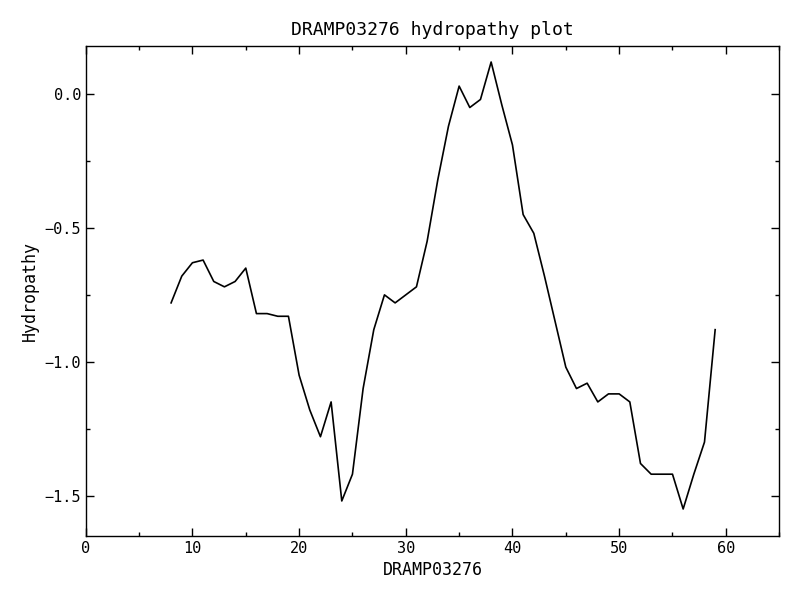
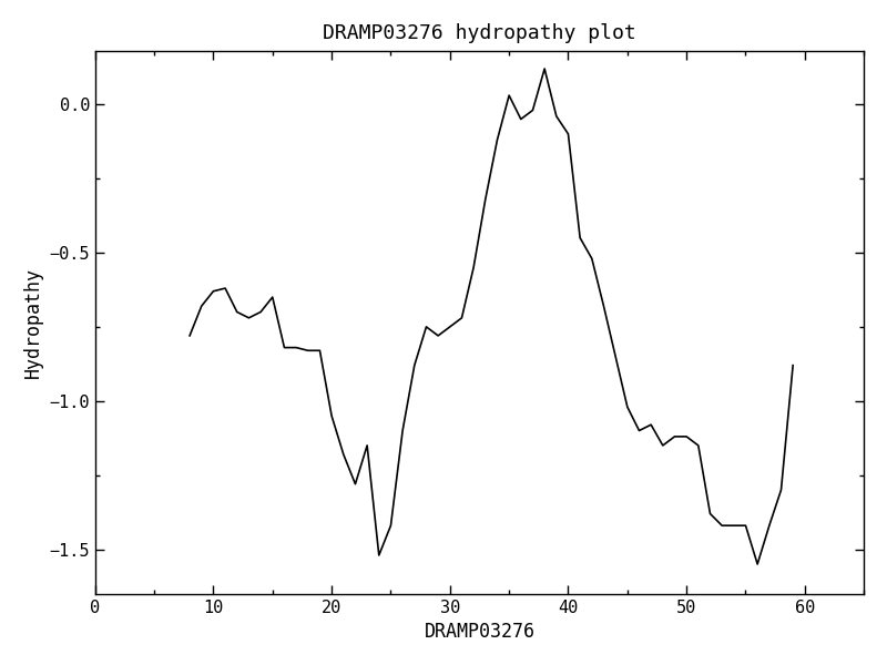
40: -0.19 -> -0.10
